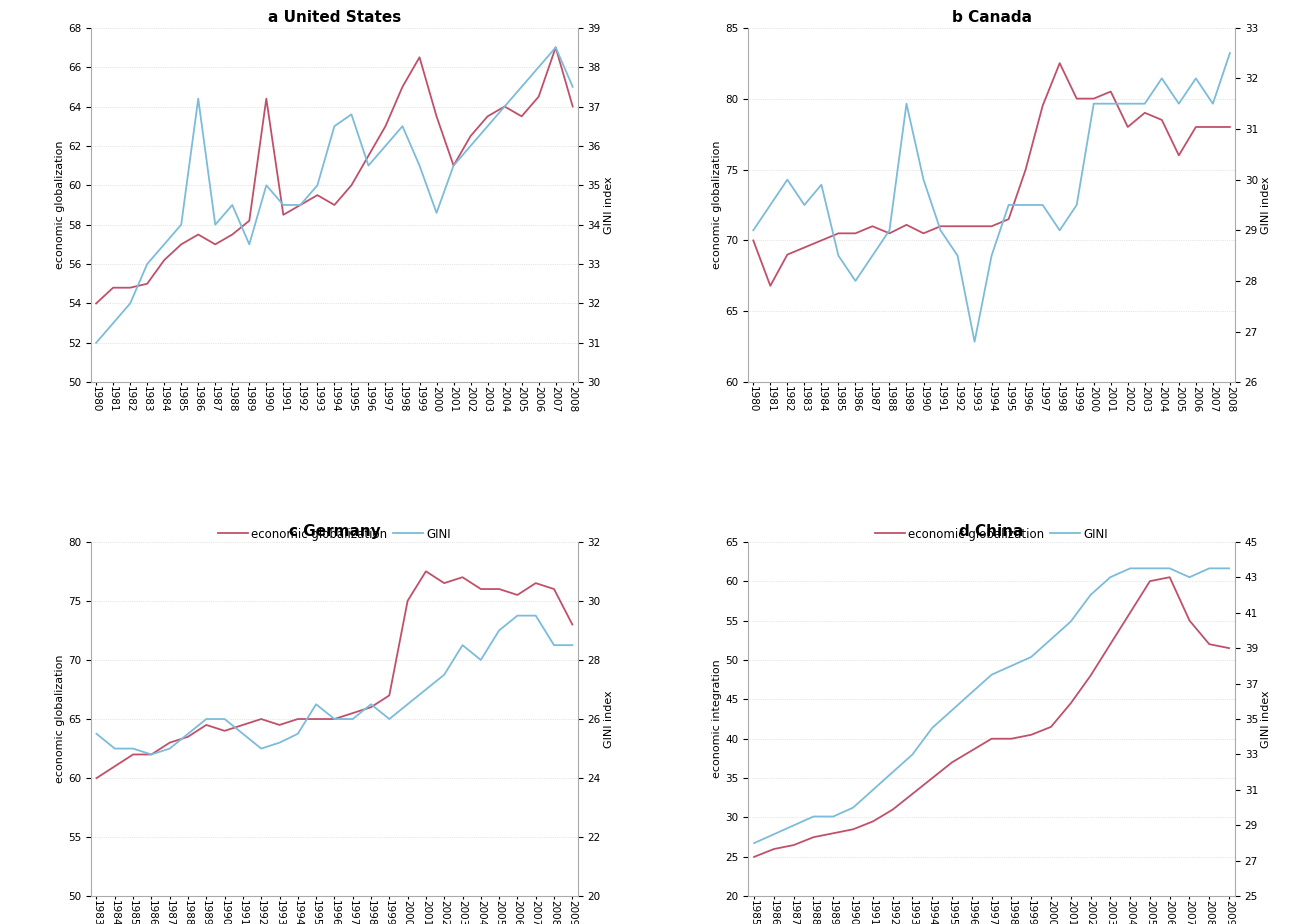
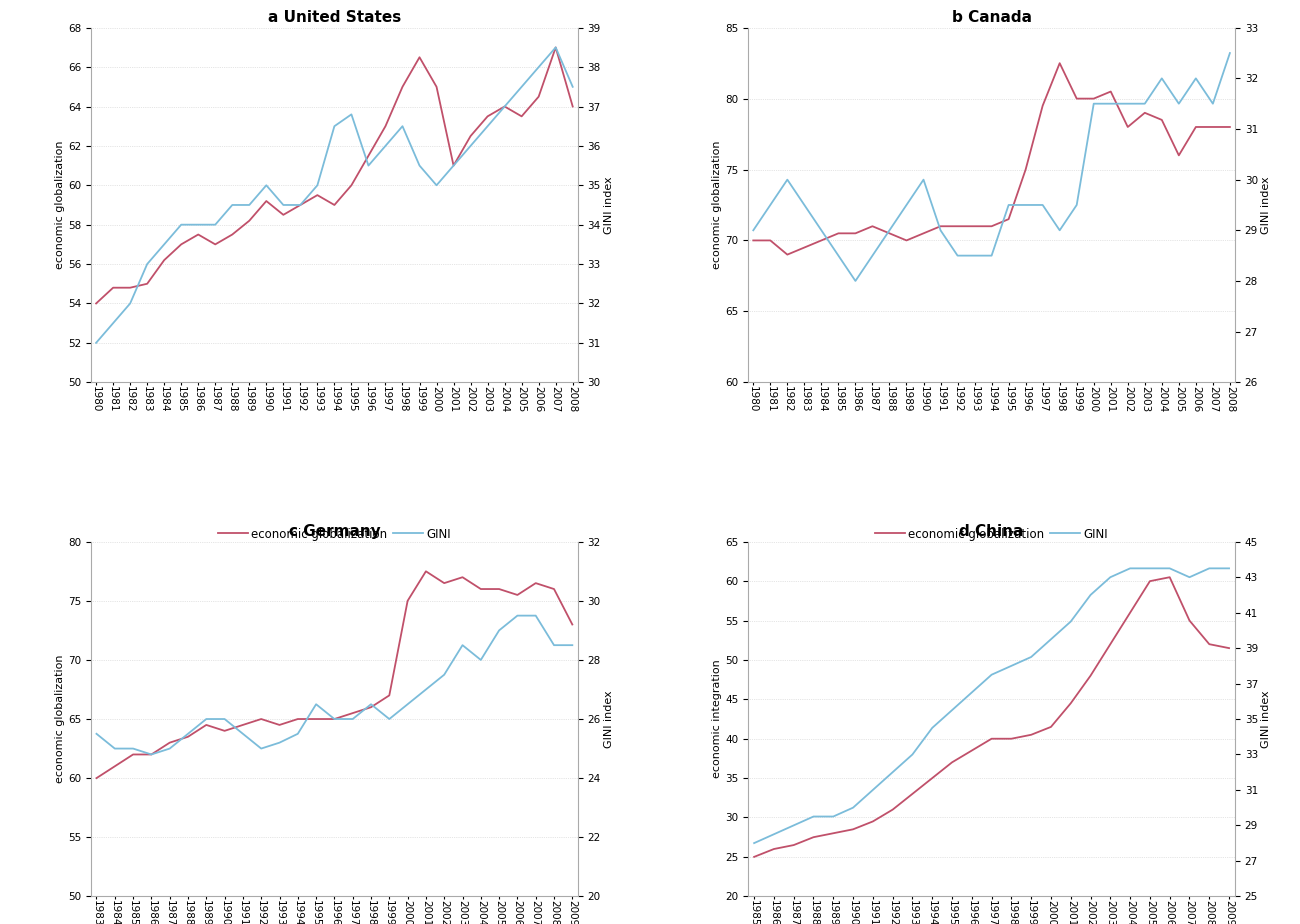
a United States/GINI/1986: 37.2 -> 34.0
a United States/GINI/1989: 33.5 -> 34.5
a United States/economic globalization/1990: 64.4 -> 59.2
a United States/economic globalization/2000: 63.5 -> 65.0
a United States/GINI/2000: 34.3 -> 35.0
b Canada/economic globalization/1981: 66.8 -> 70.0
b Canada/GINI/1984: 29.9 -> 29.0
b Canada/economic globalization/1989: 71.1 -> 70.0
b Canada/GINI/1989: 31.5 -> 29.5
b Canada/GINI/1993: 26.8 -> 28.5
